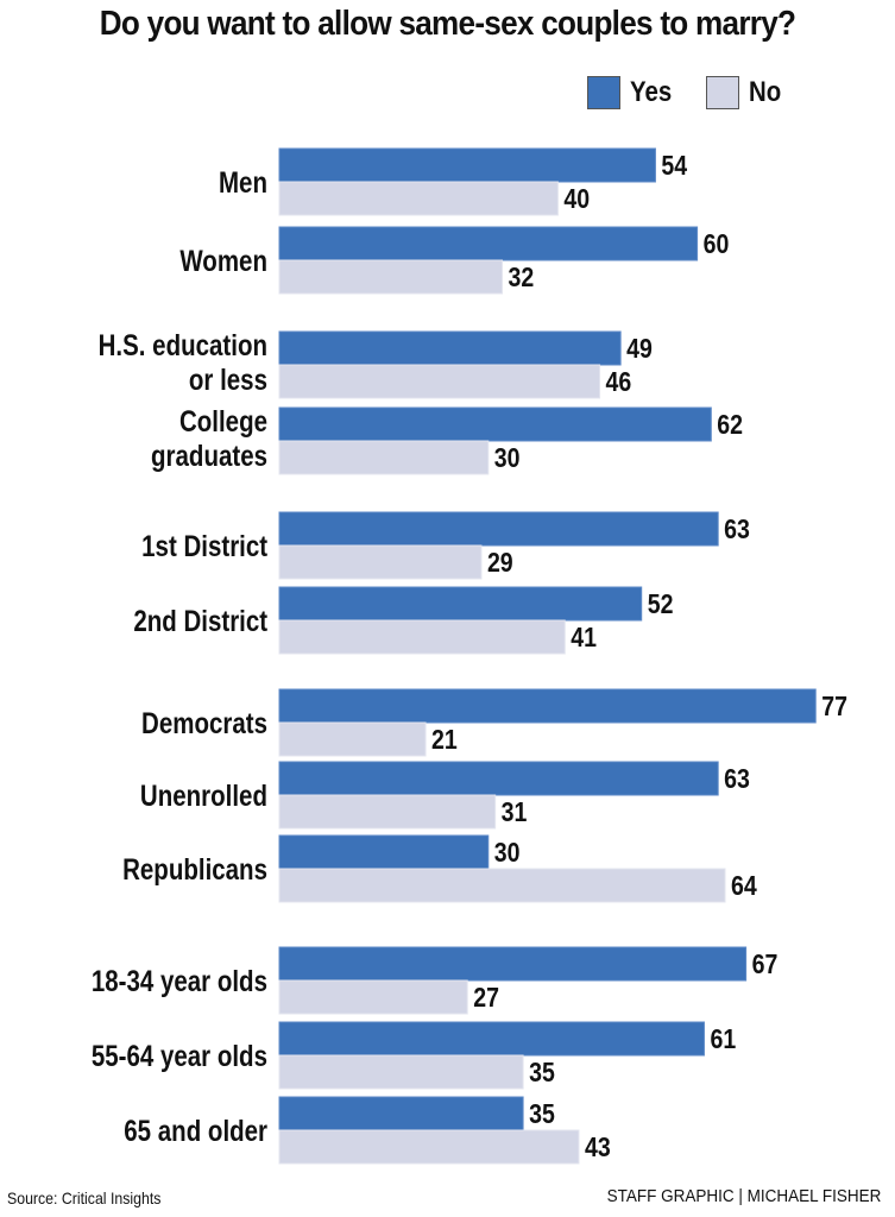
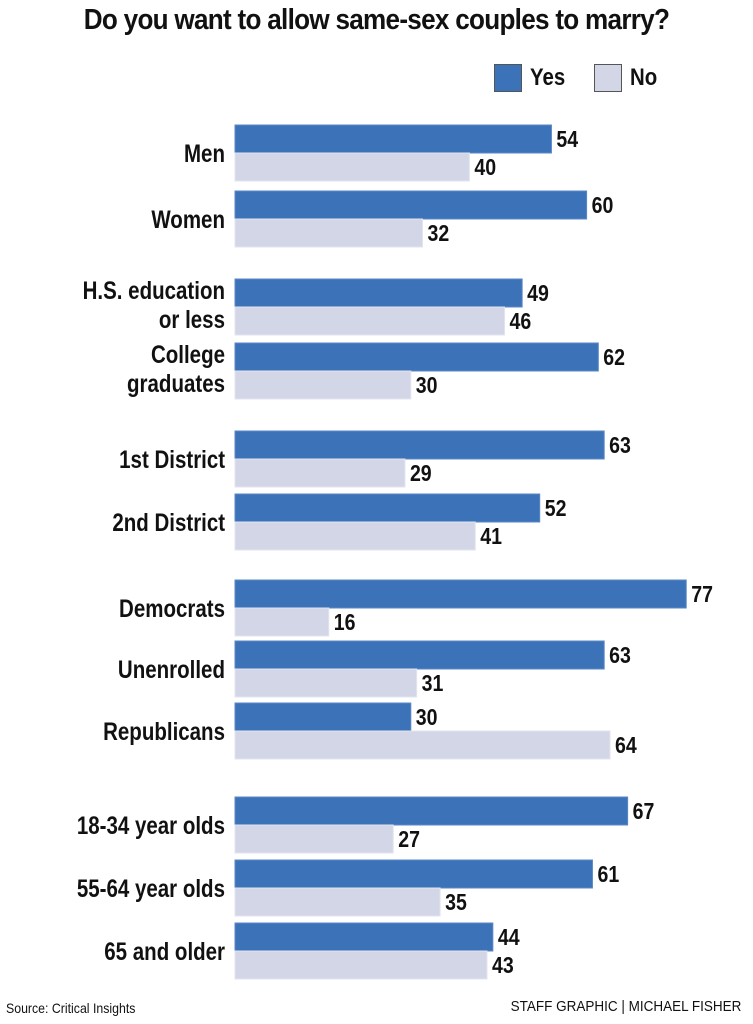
No/Democrats: 21 -> 16
Yes/65 and older: 35 -> 44
